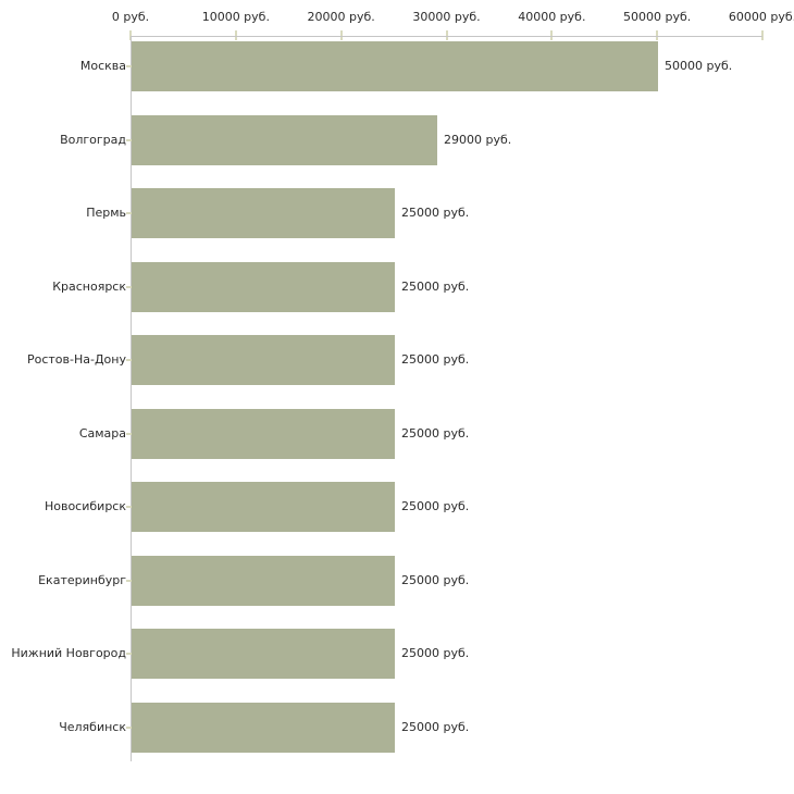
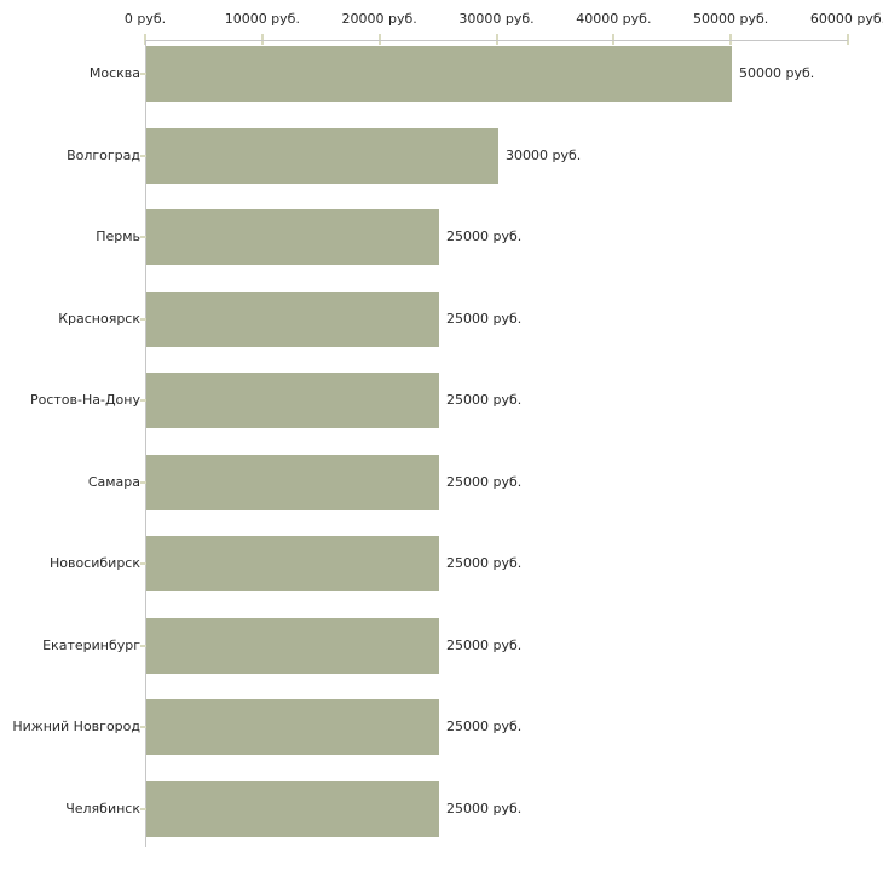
Волгоград: 29000 -> 30000
